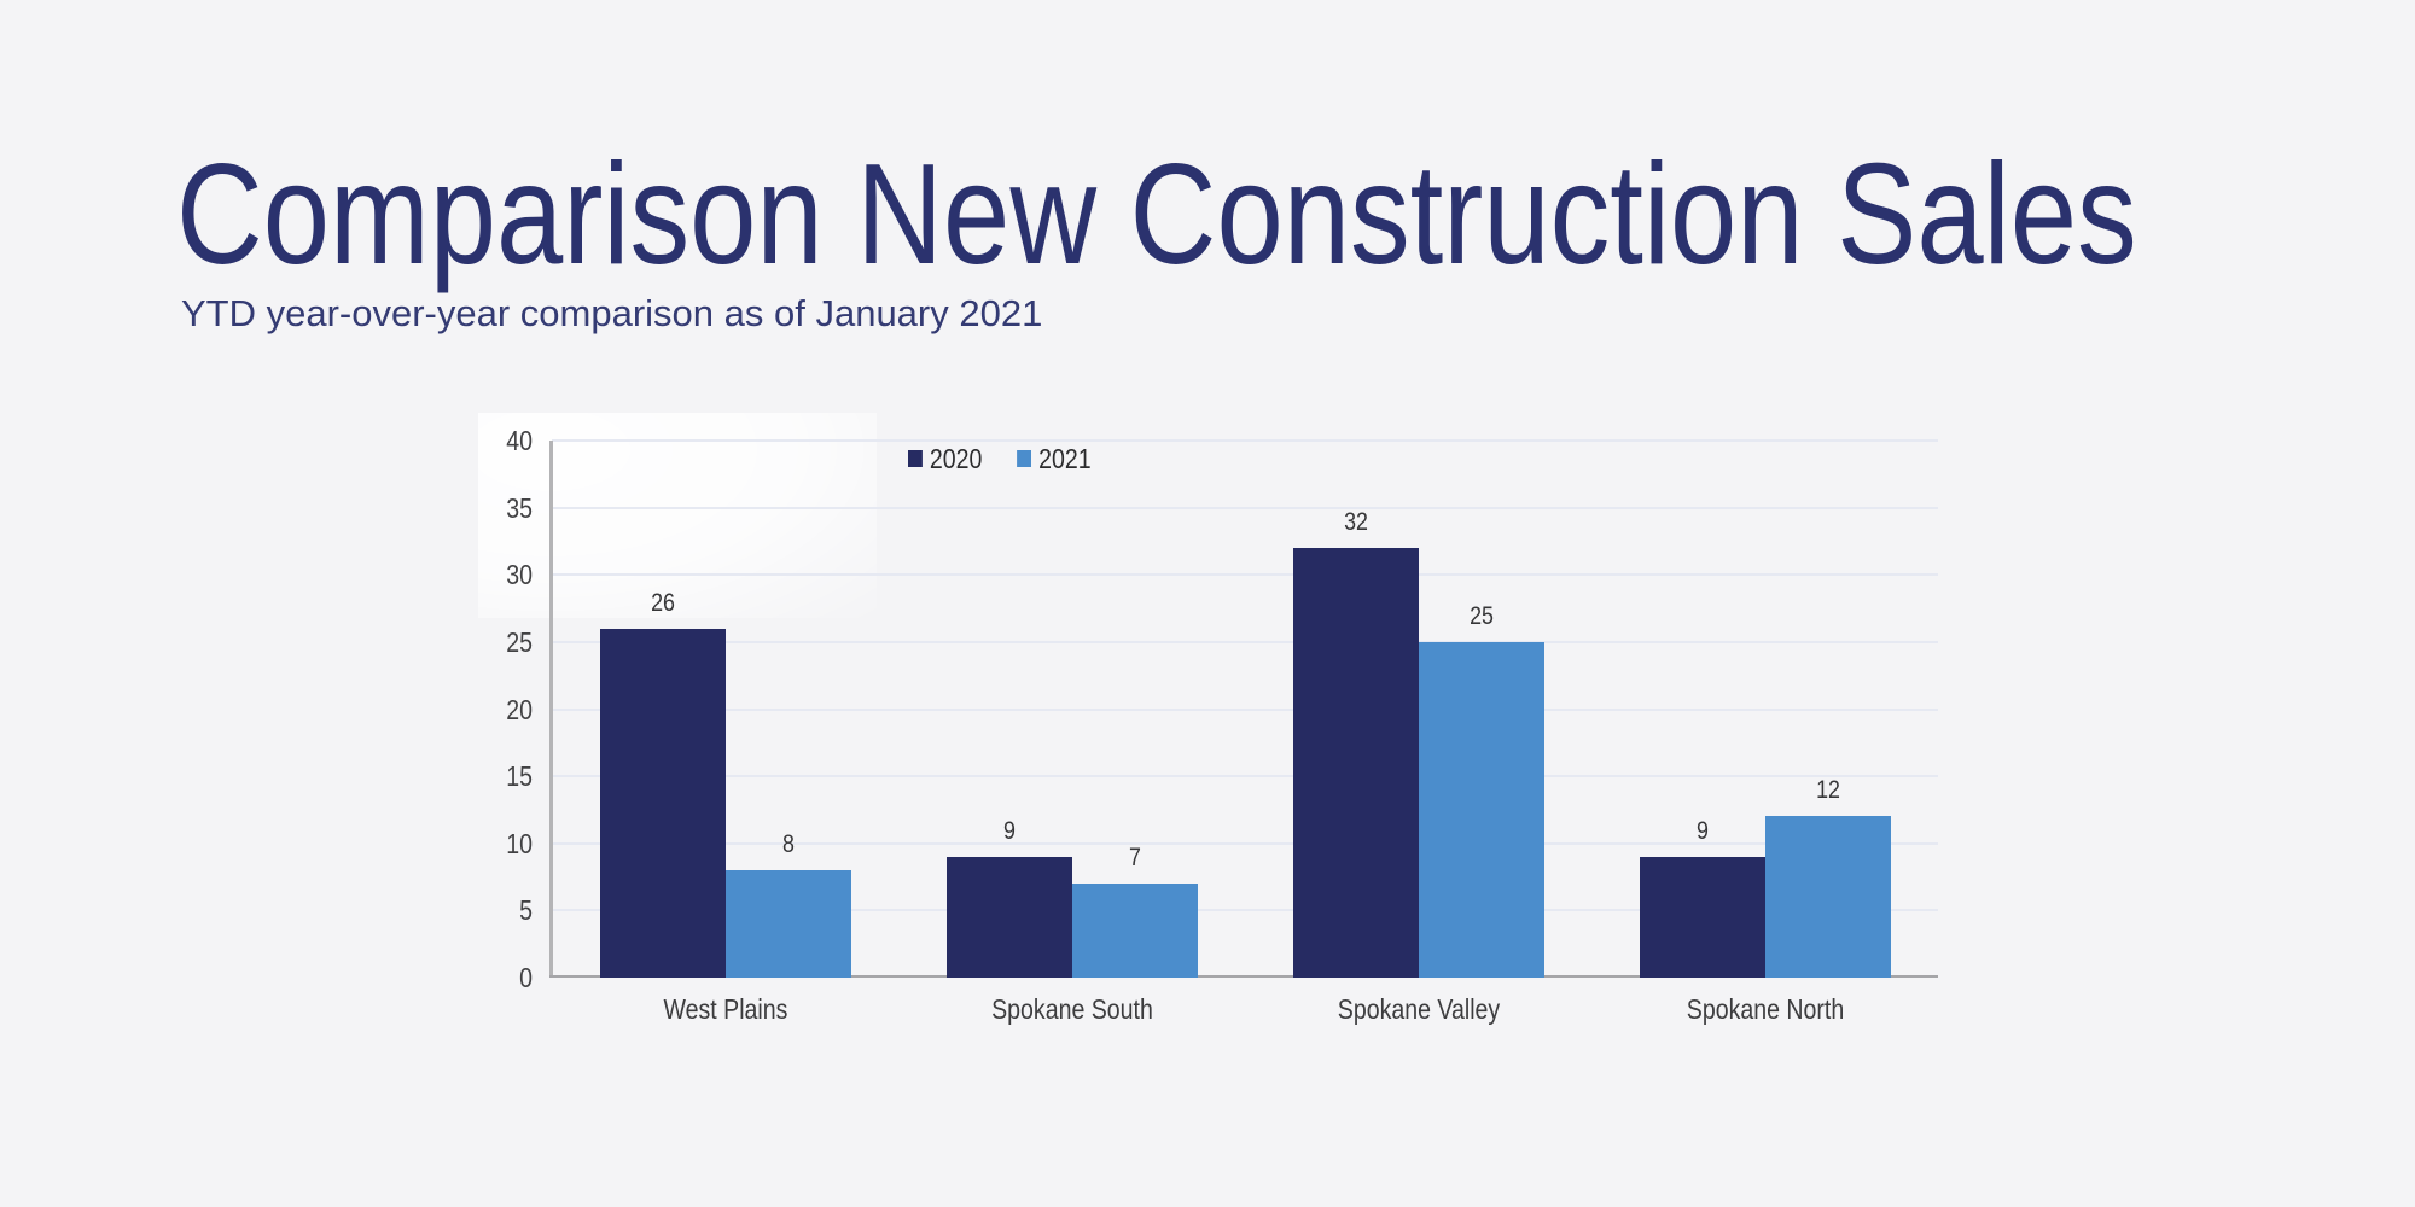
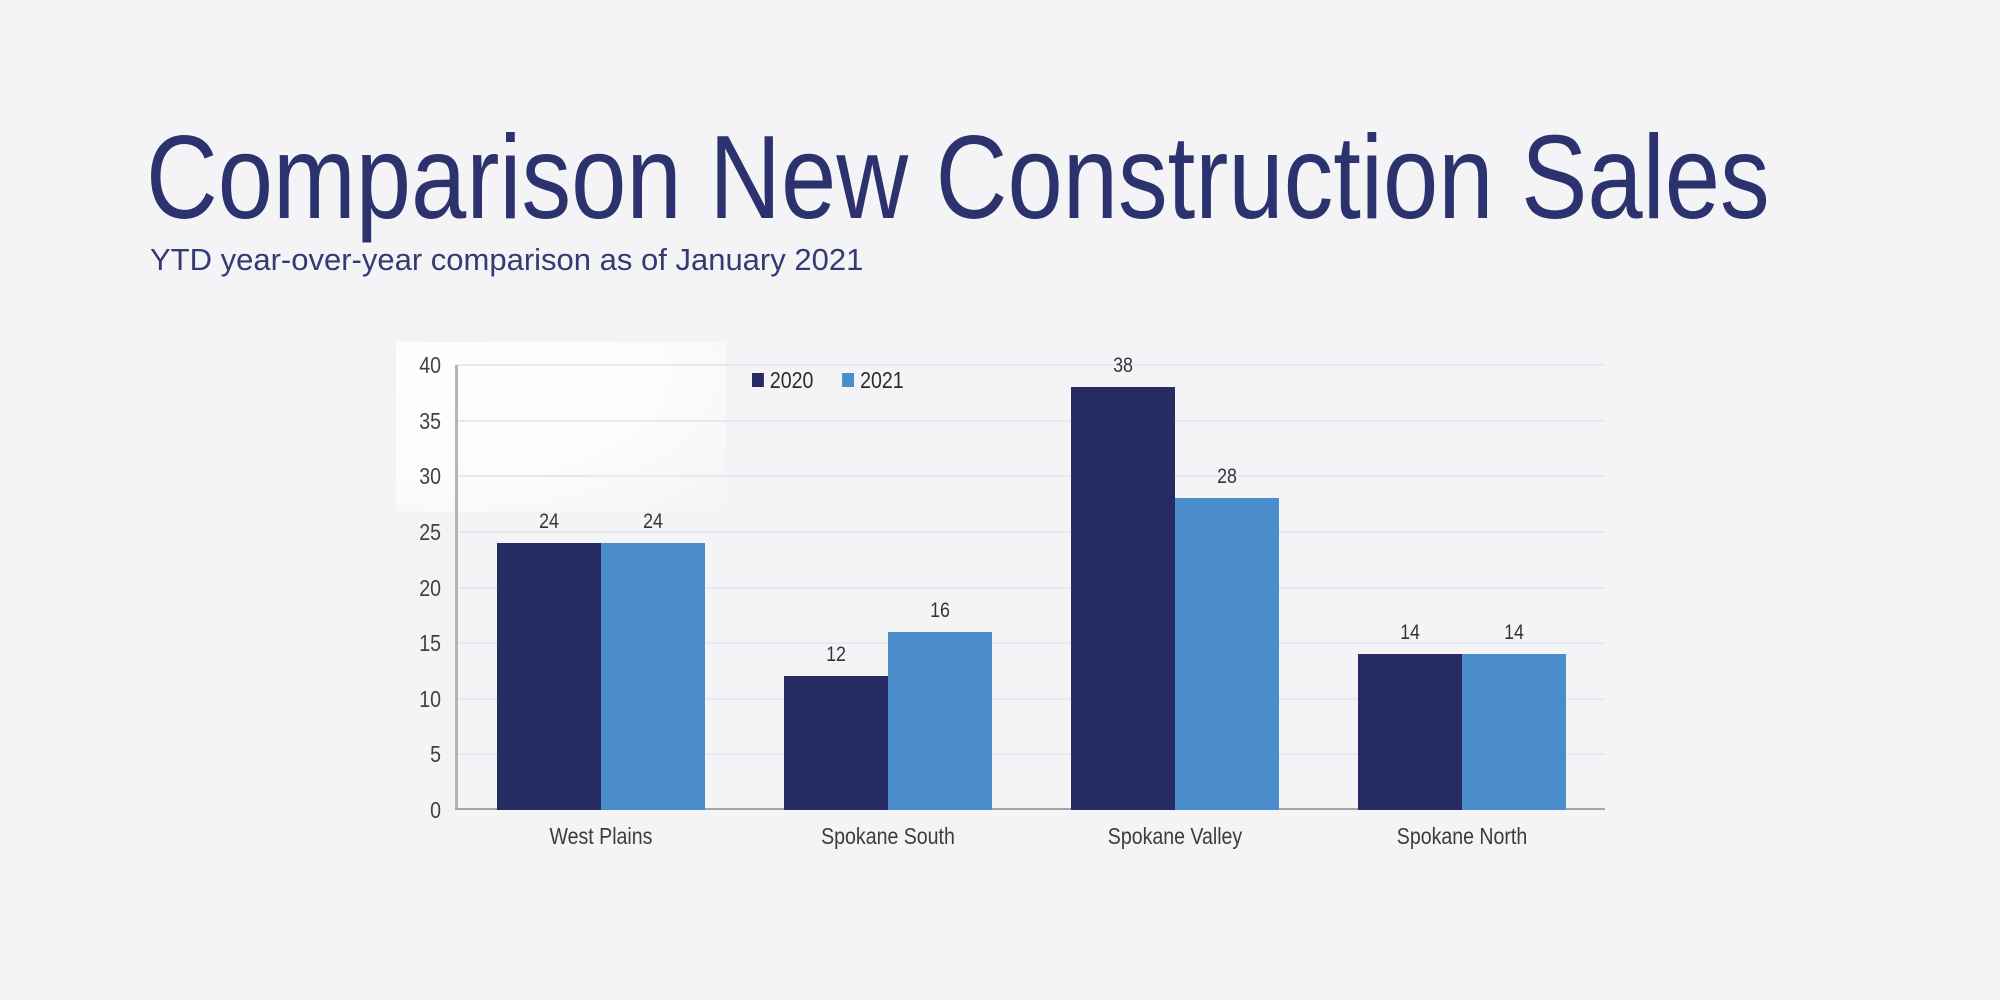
2020/West Plains: 26 -> 24
2021/West Plains: 8 -> 24
2020/Spokane South: 9 -> 12
2021/Spokane South: 7 -> 16
2020/Spokane Valley: 32 -> 38
2021/Spokane Valley: 25 -> 28
2020/Spokane North: 9 -> 14
2021/Spokane North: 12 -> 14
